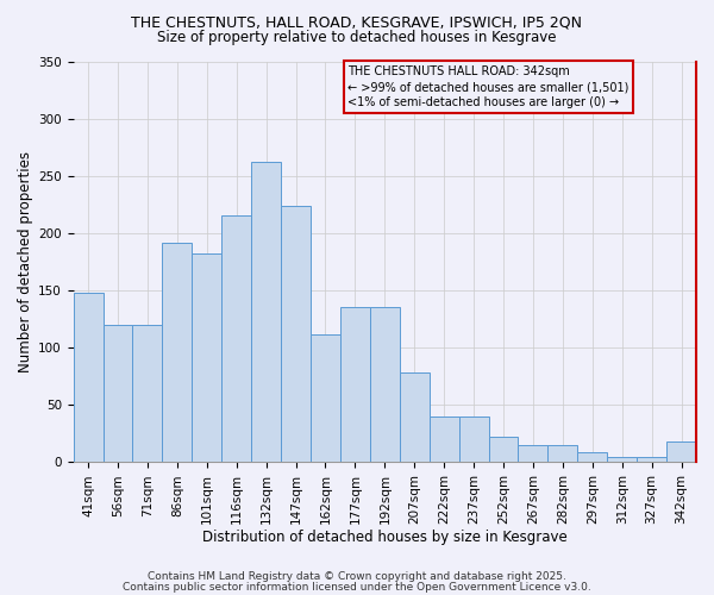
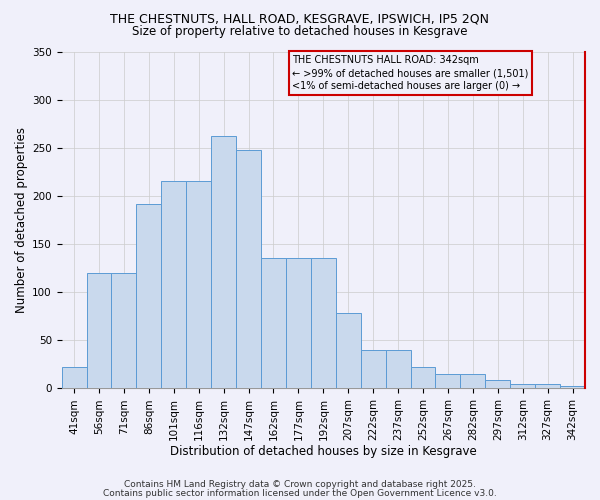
41sqm: 148 -> 22
101sqm: 182 -> 215
147sqm: 224 -> 248
162sqm: 112 -> 136
342sqm: 18 -> 3
